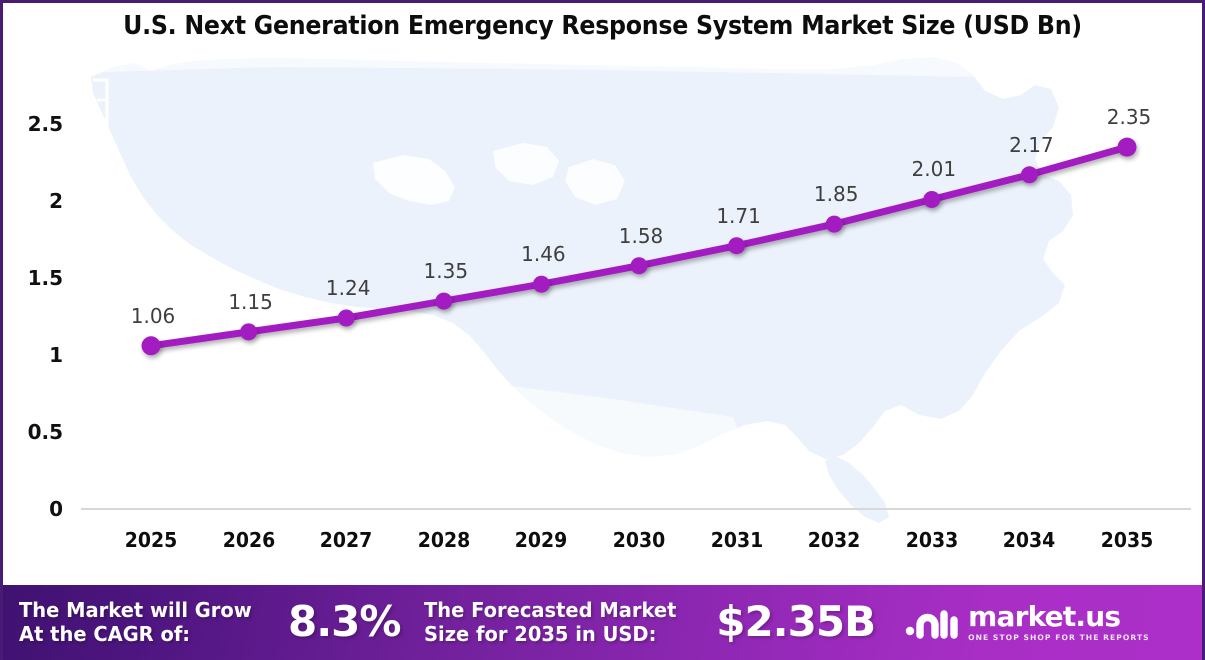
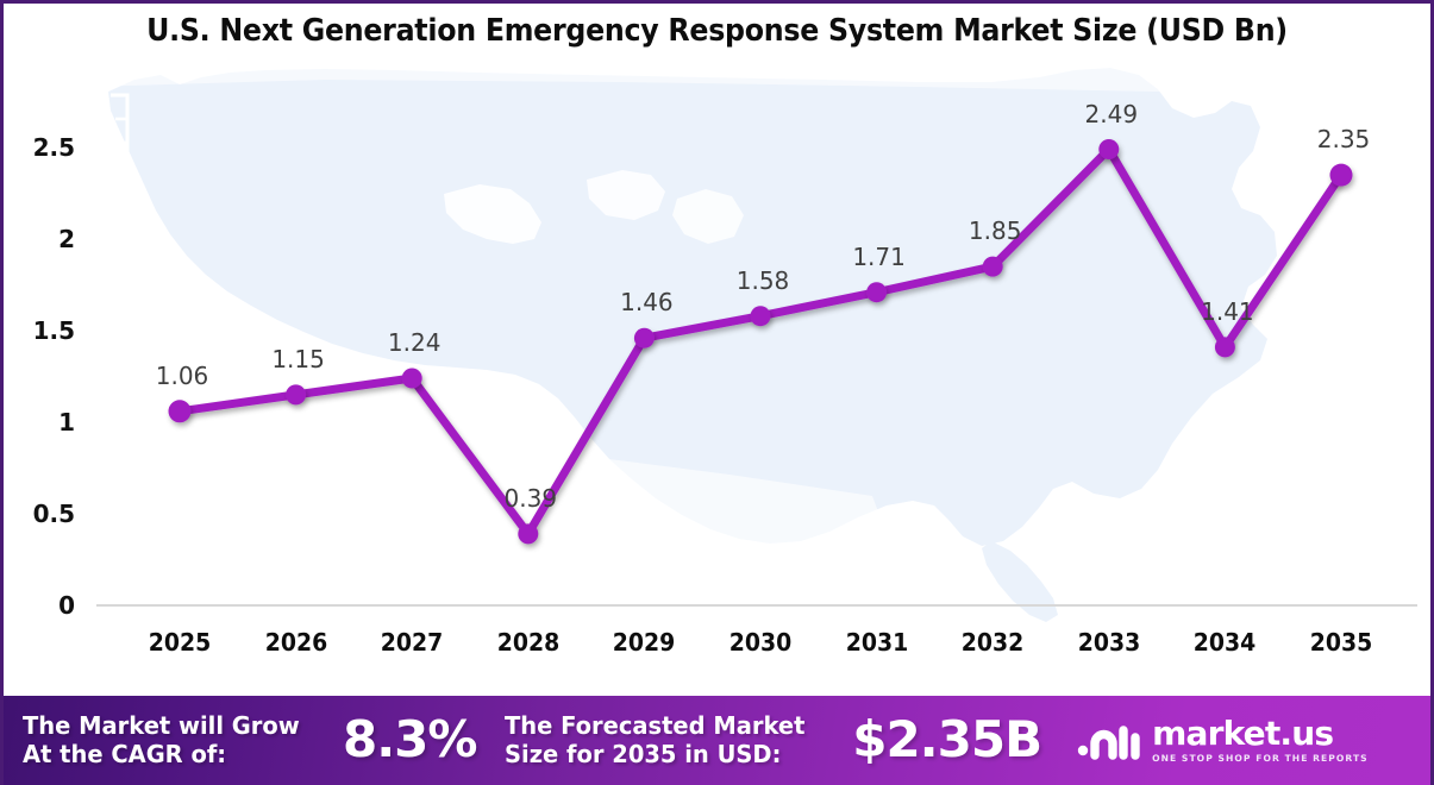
2028: 1.35 -> 0.39
2033: 2.01 -> 2.49
2034: 2.17 -> 1.41
